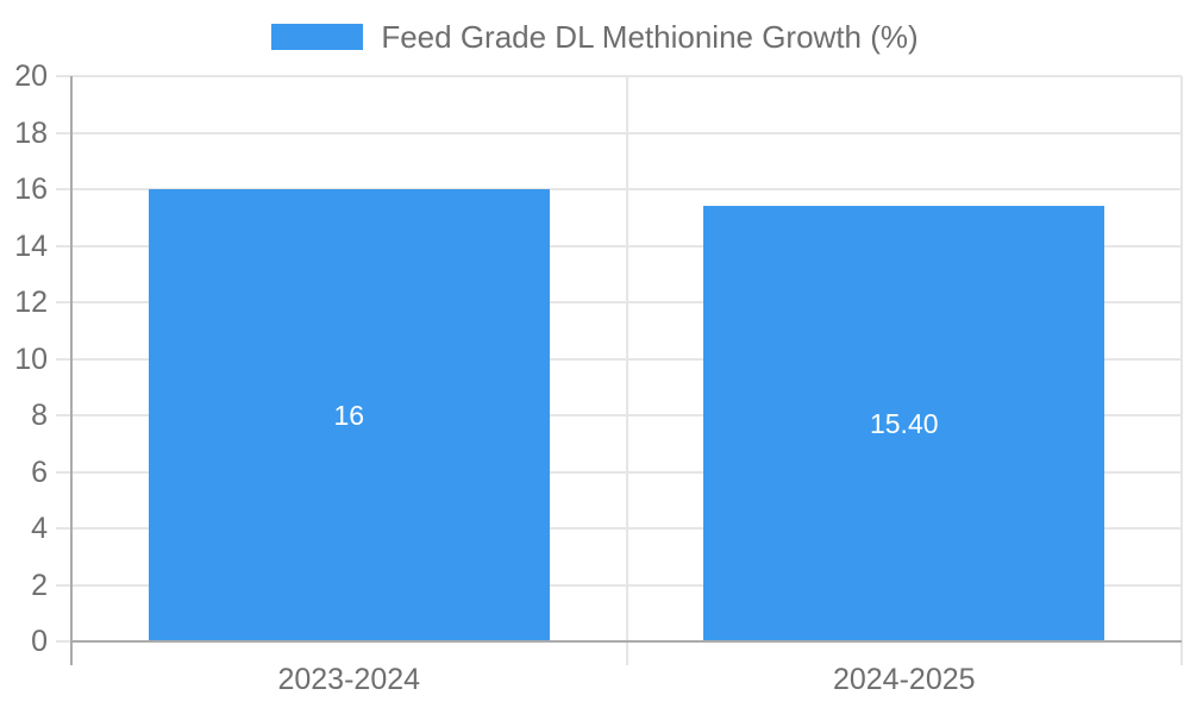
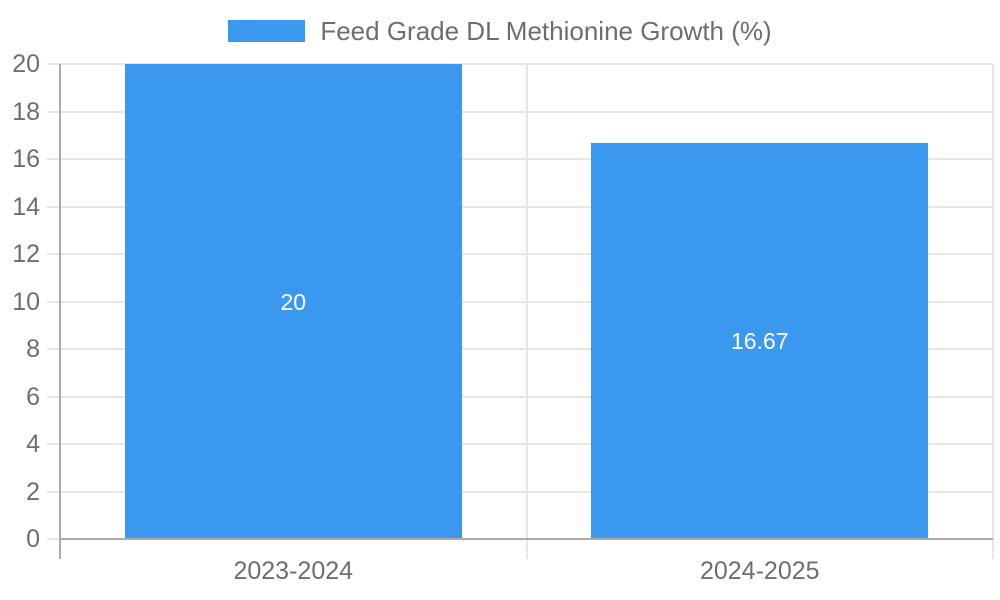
2023-2024: 16 -> 20
2024-2025: 15.40 -> 16.67
